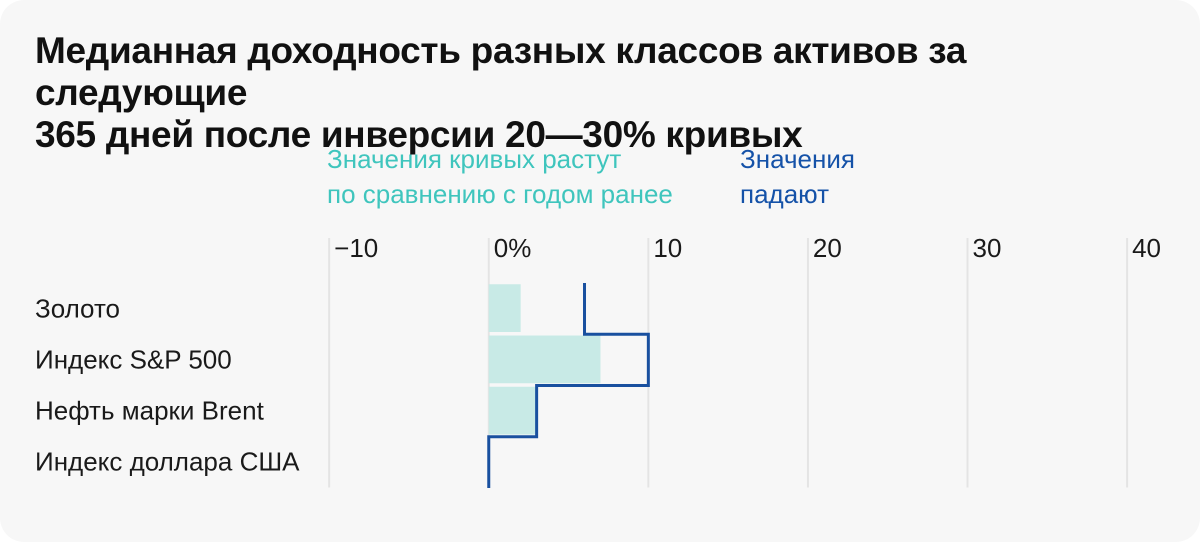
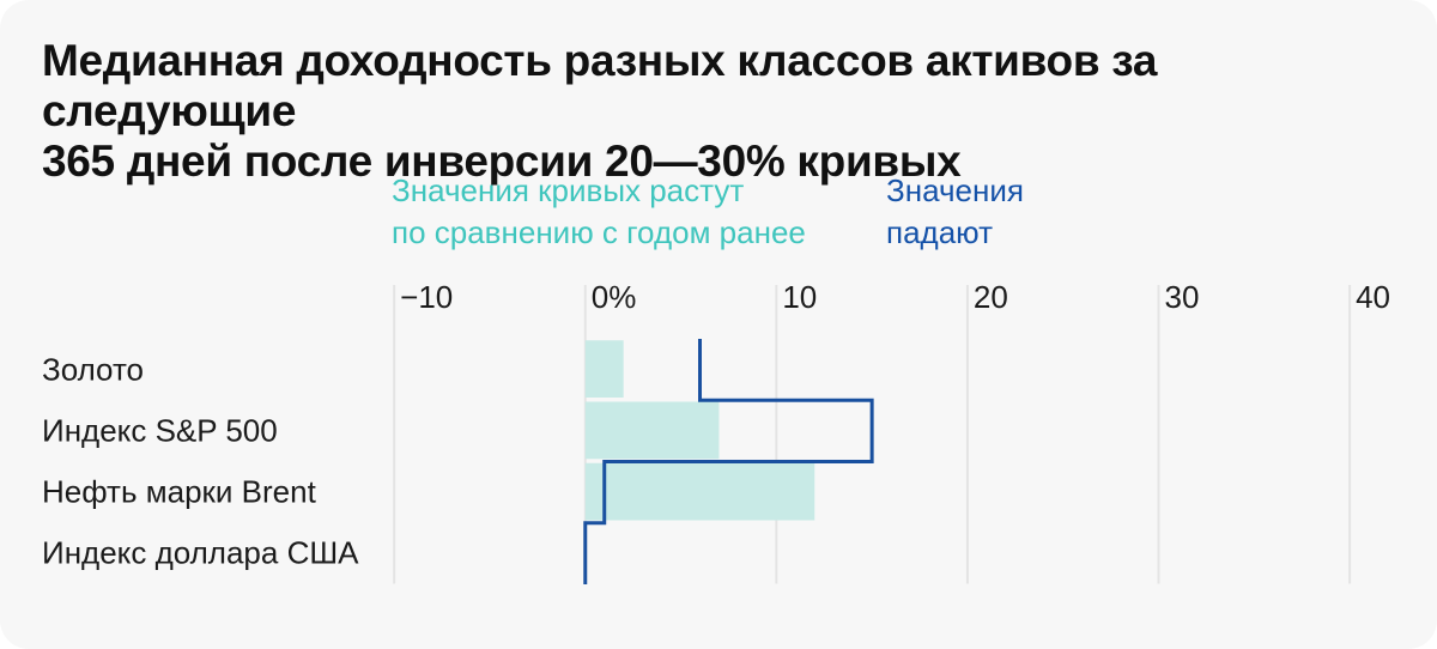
Значения падают/Индекс S&P 500: 10 -> 15
Значения кривых растут по сравнению с годом ранее/Нефть марки Brent: 3 -> 12
Значения падают/Нефть марки Brent: 3 -> 1
